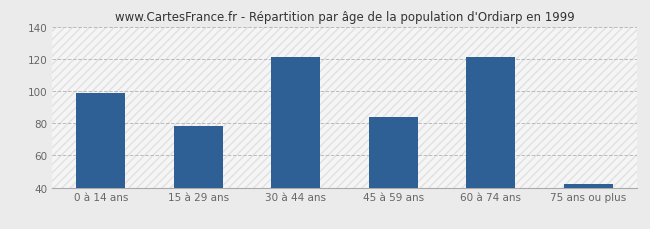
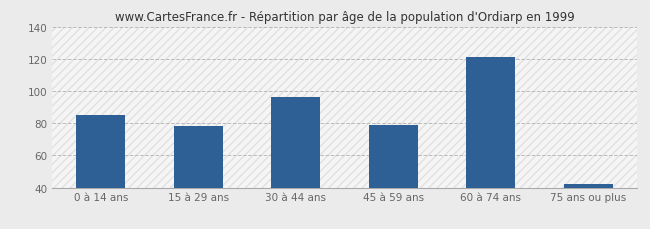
0 à 14 ans: 99 -> 85
30 à 44 ans: 121 -> 96
45 à 59 ans: 84 -> 79
